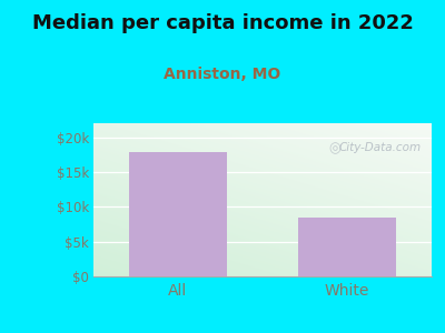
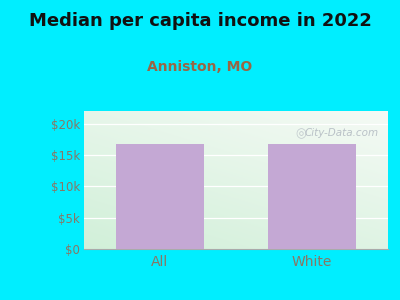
All: $17.8k -> $16.8k
White: $8.4k -> $16.8k
